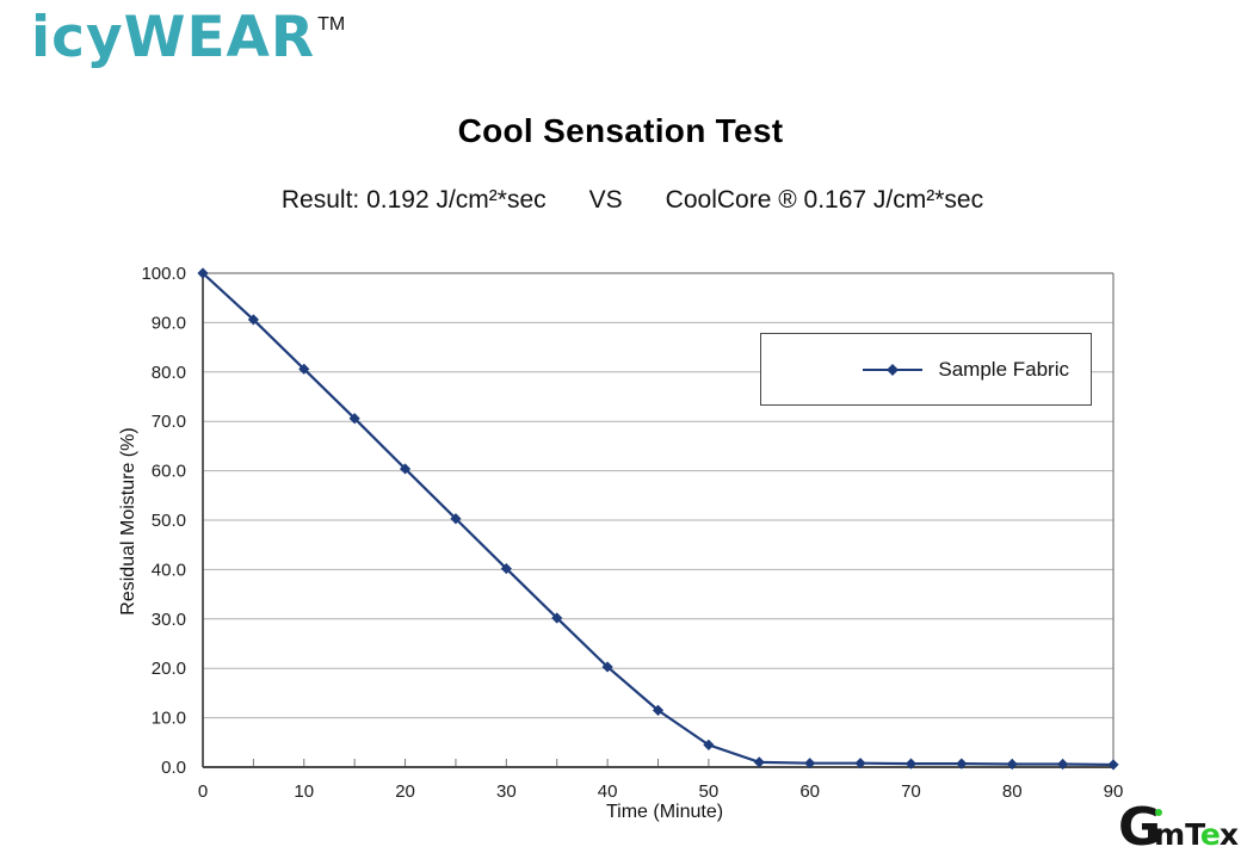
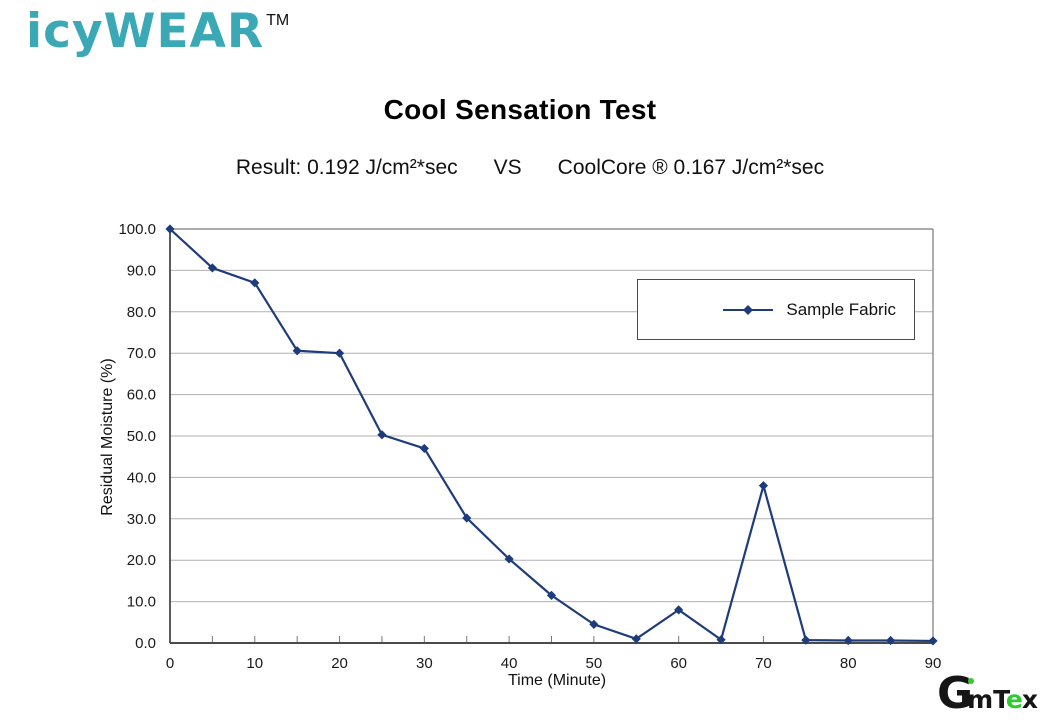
10: 81 -> 87
20: 60 -> 70
30: 40 -> 47
60: 1 -> 8
70: 1 -> 38
